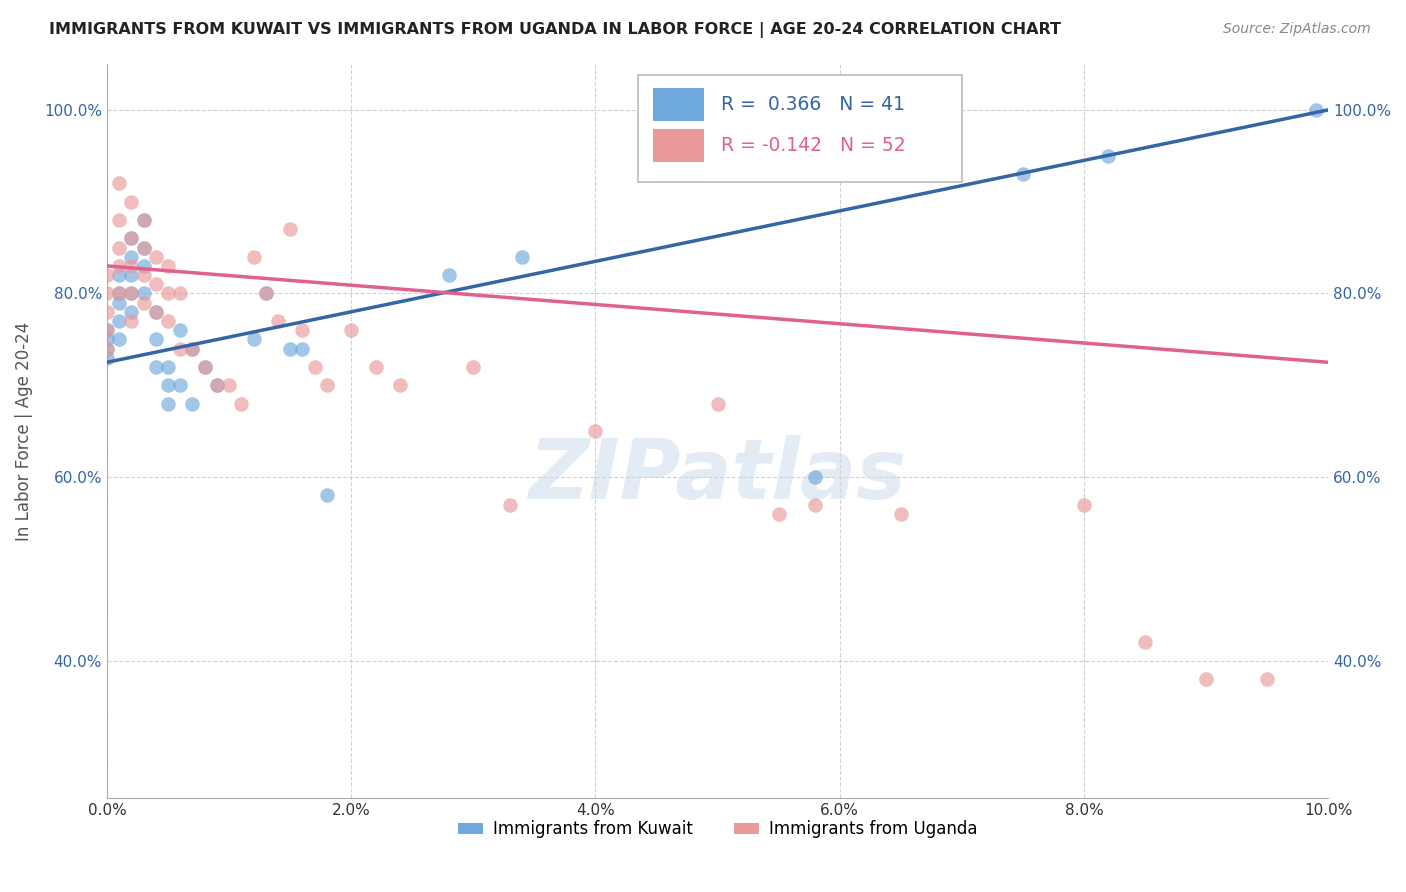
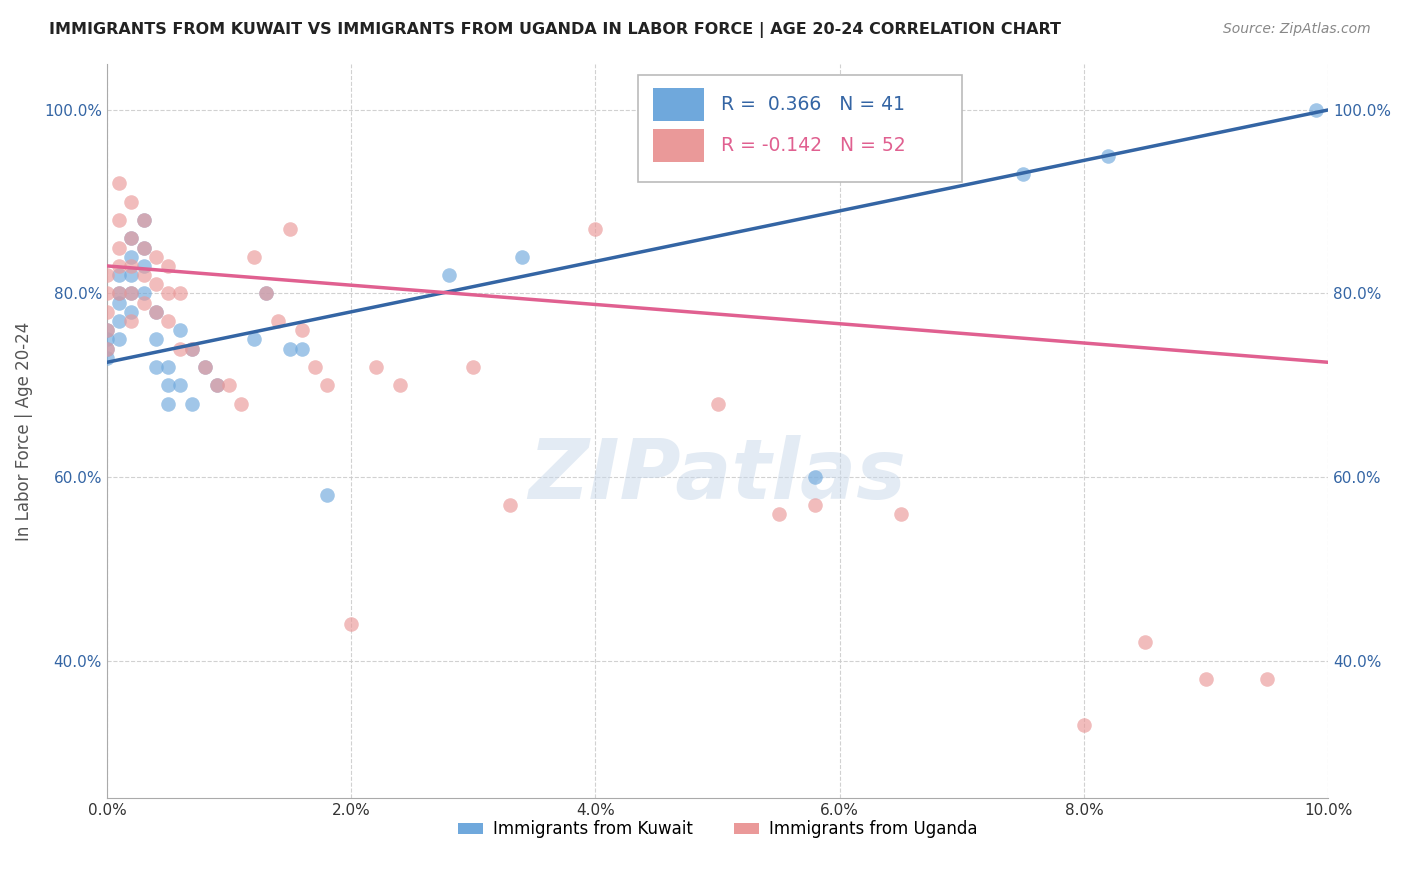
Immigrants from Uganda/2.0%: 76% -> 44%
Immigrants from Uganda/4.0%: 65% -> 87%
Immigrants from Uganda/8.0%: 57% -> 33%
